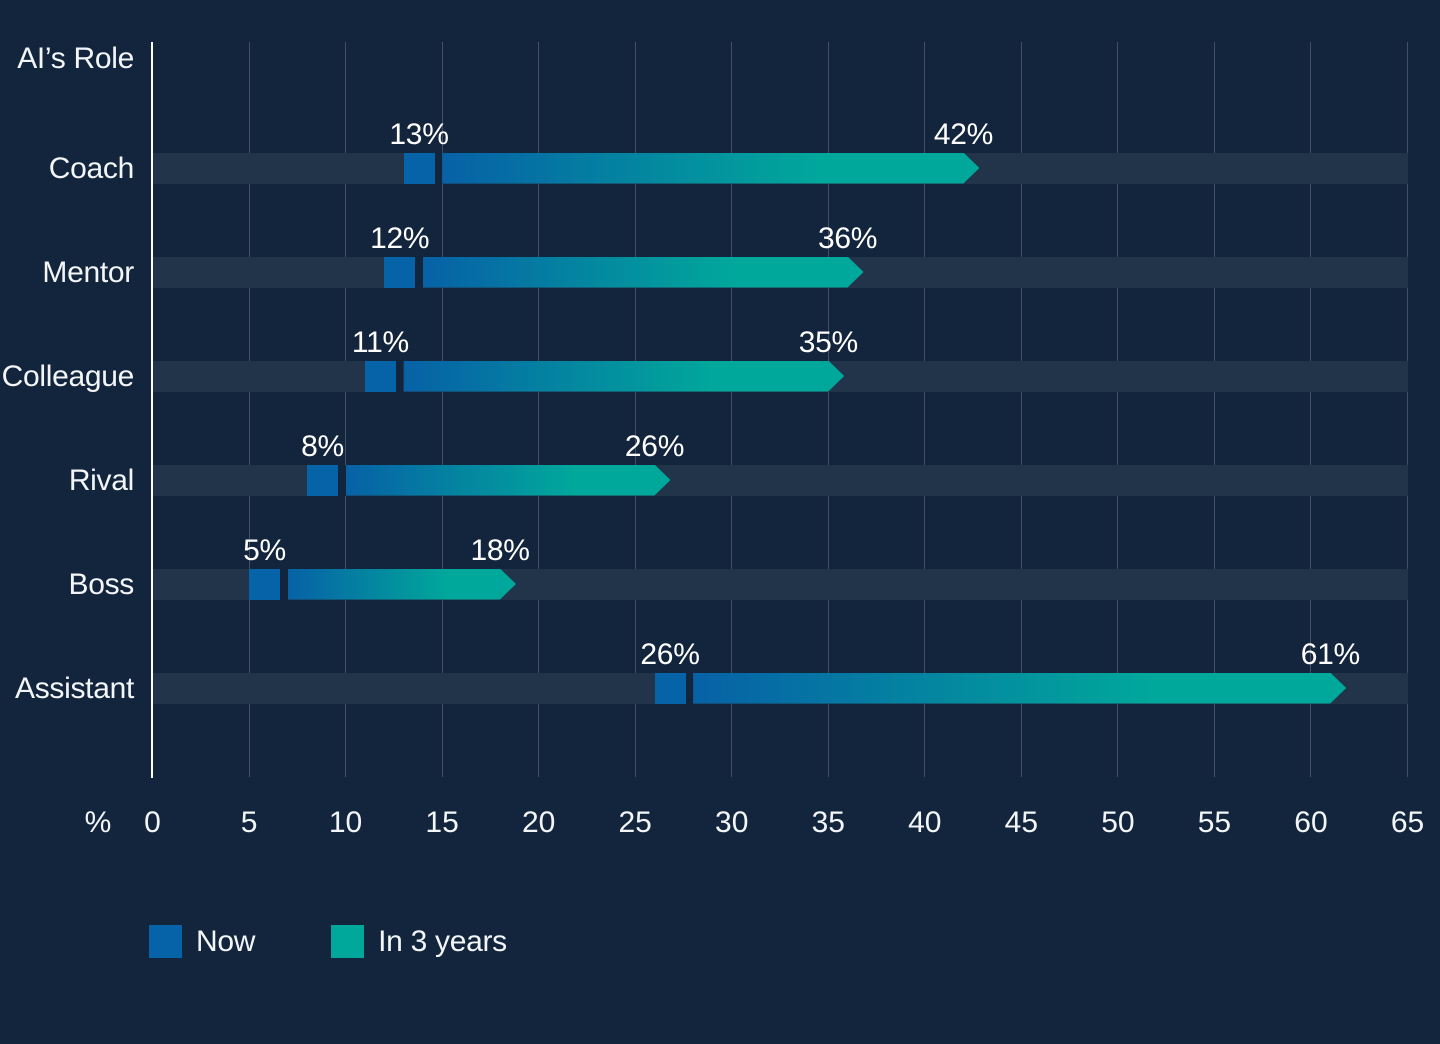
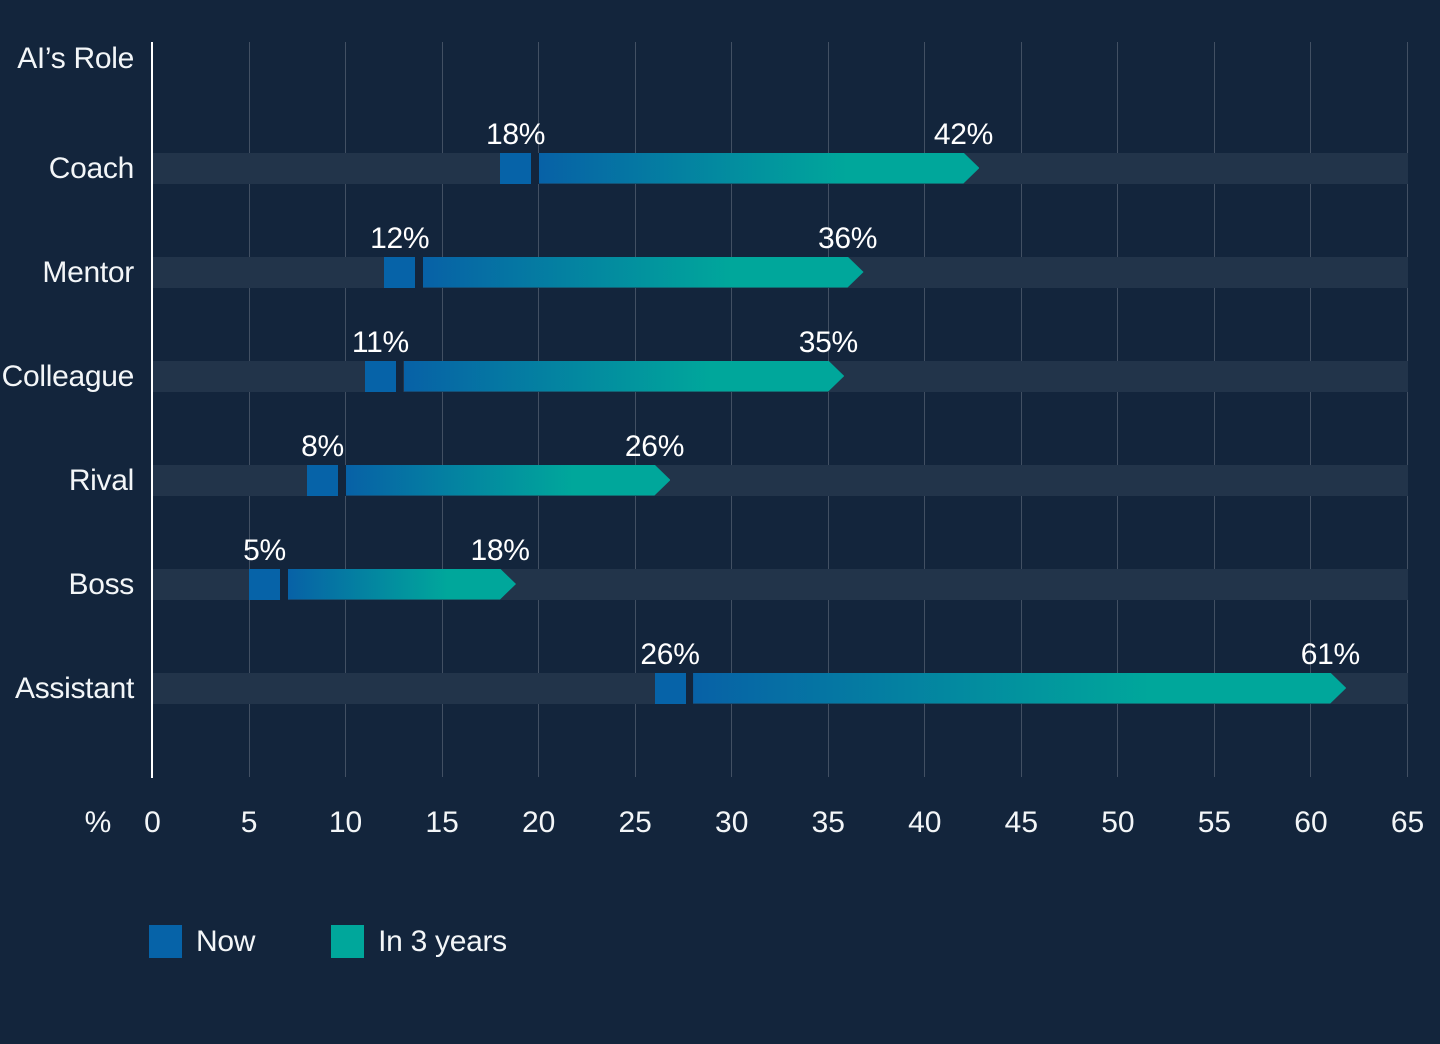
Now/Coach: 13% -> 18%
